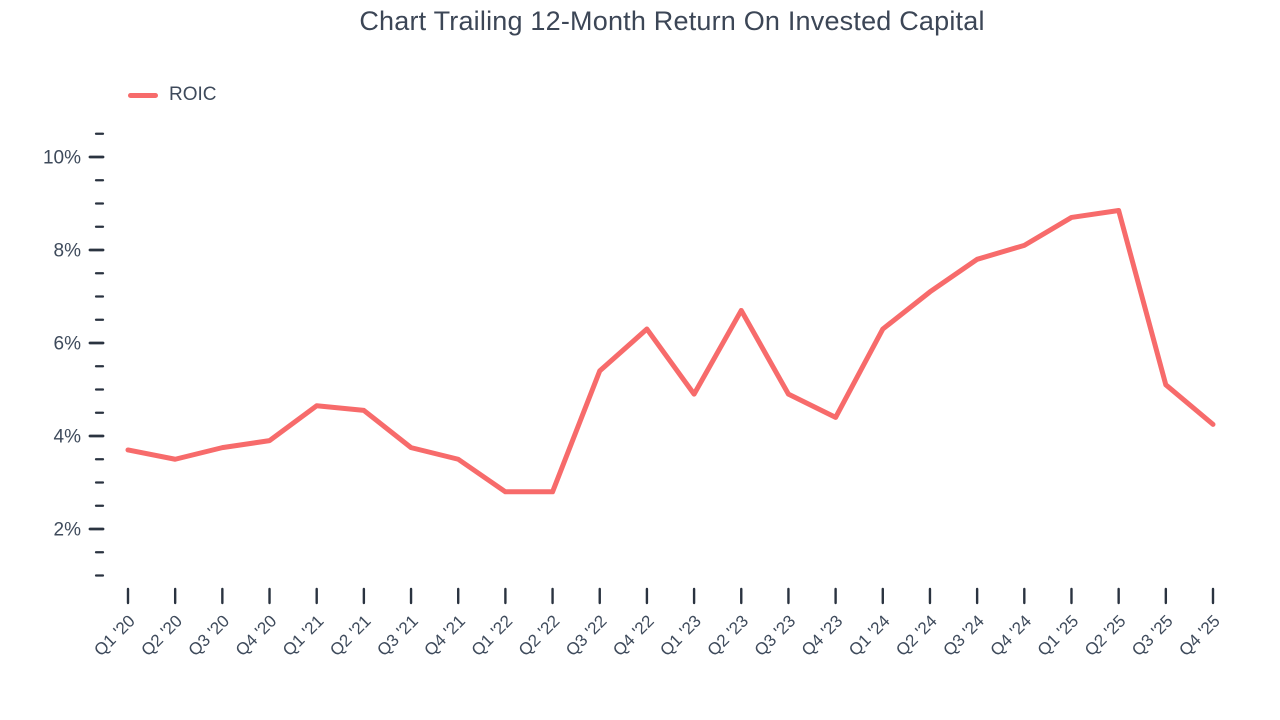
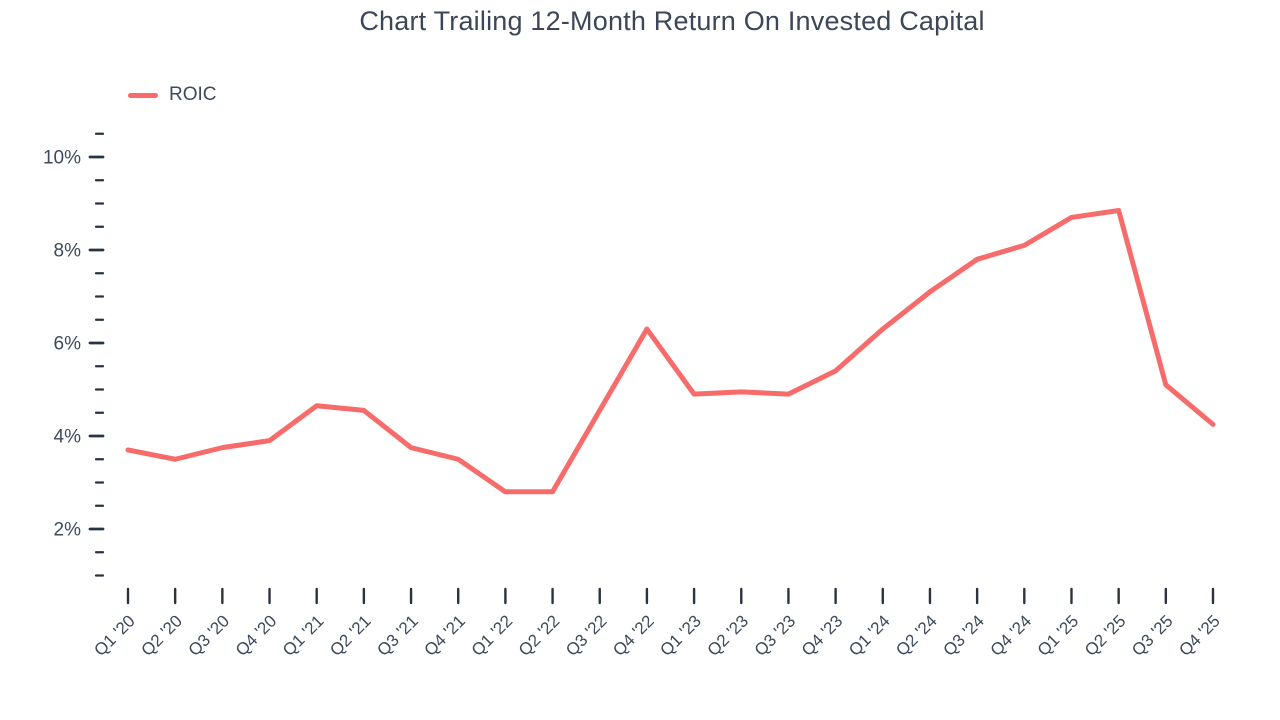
Q3 '22: 5.4% -> 4.5%
Q2 '23: 6.7% -> 5.0%
Q4 '23: 4.4% -> 5.4%
